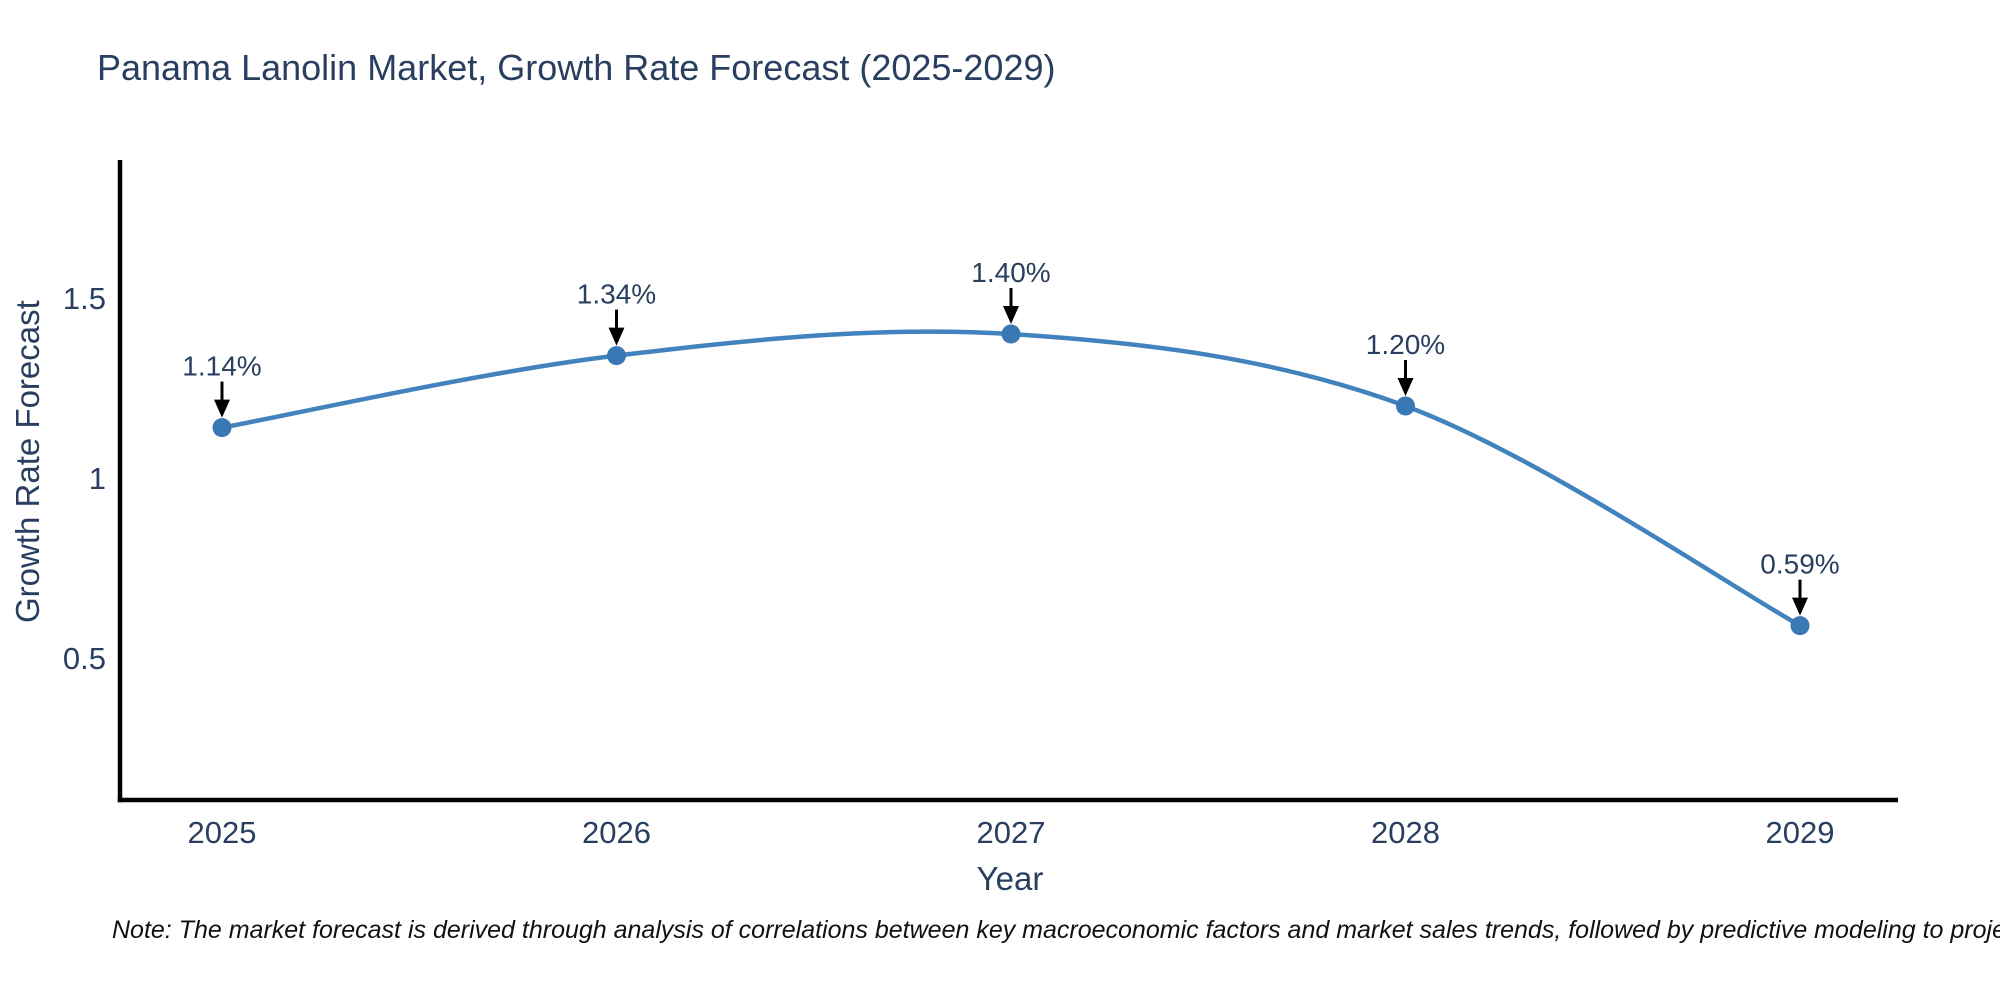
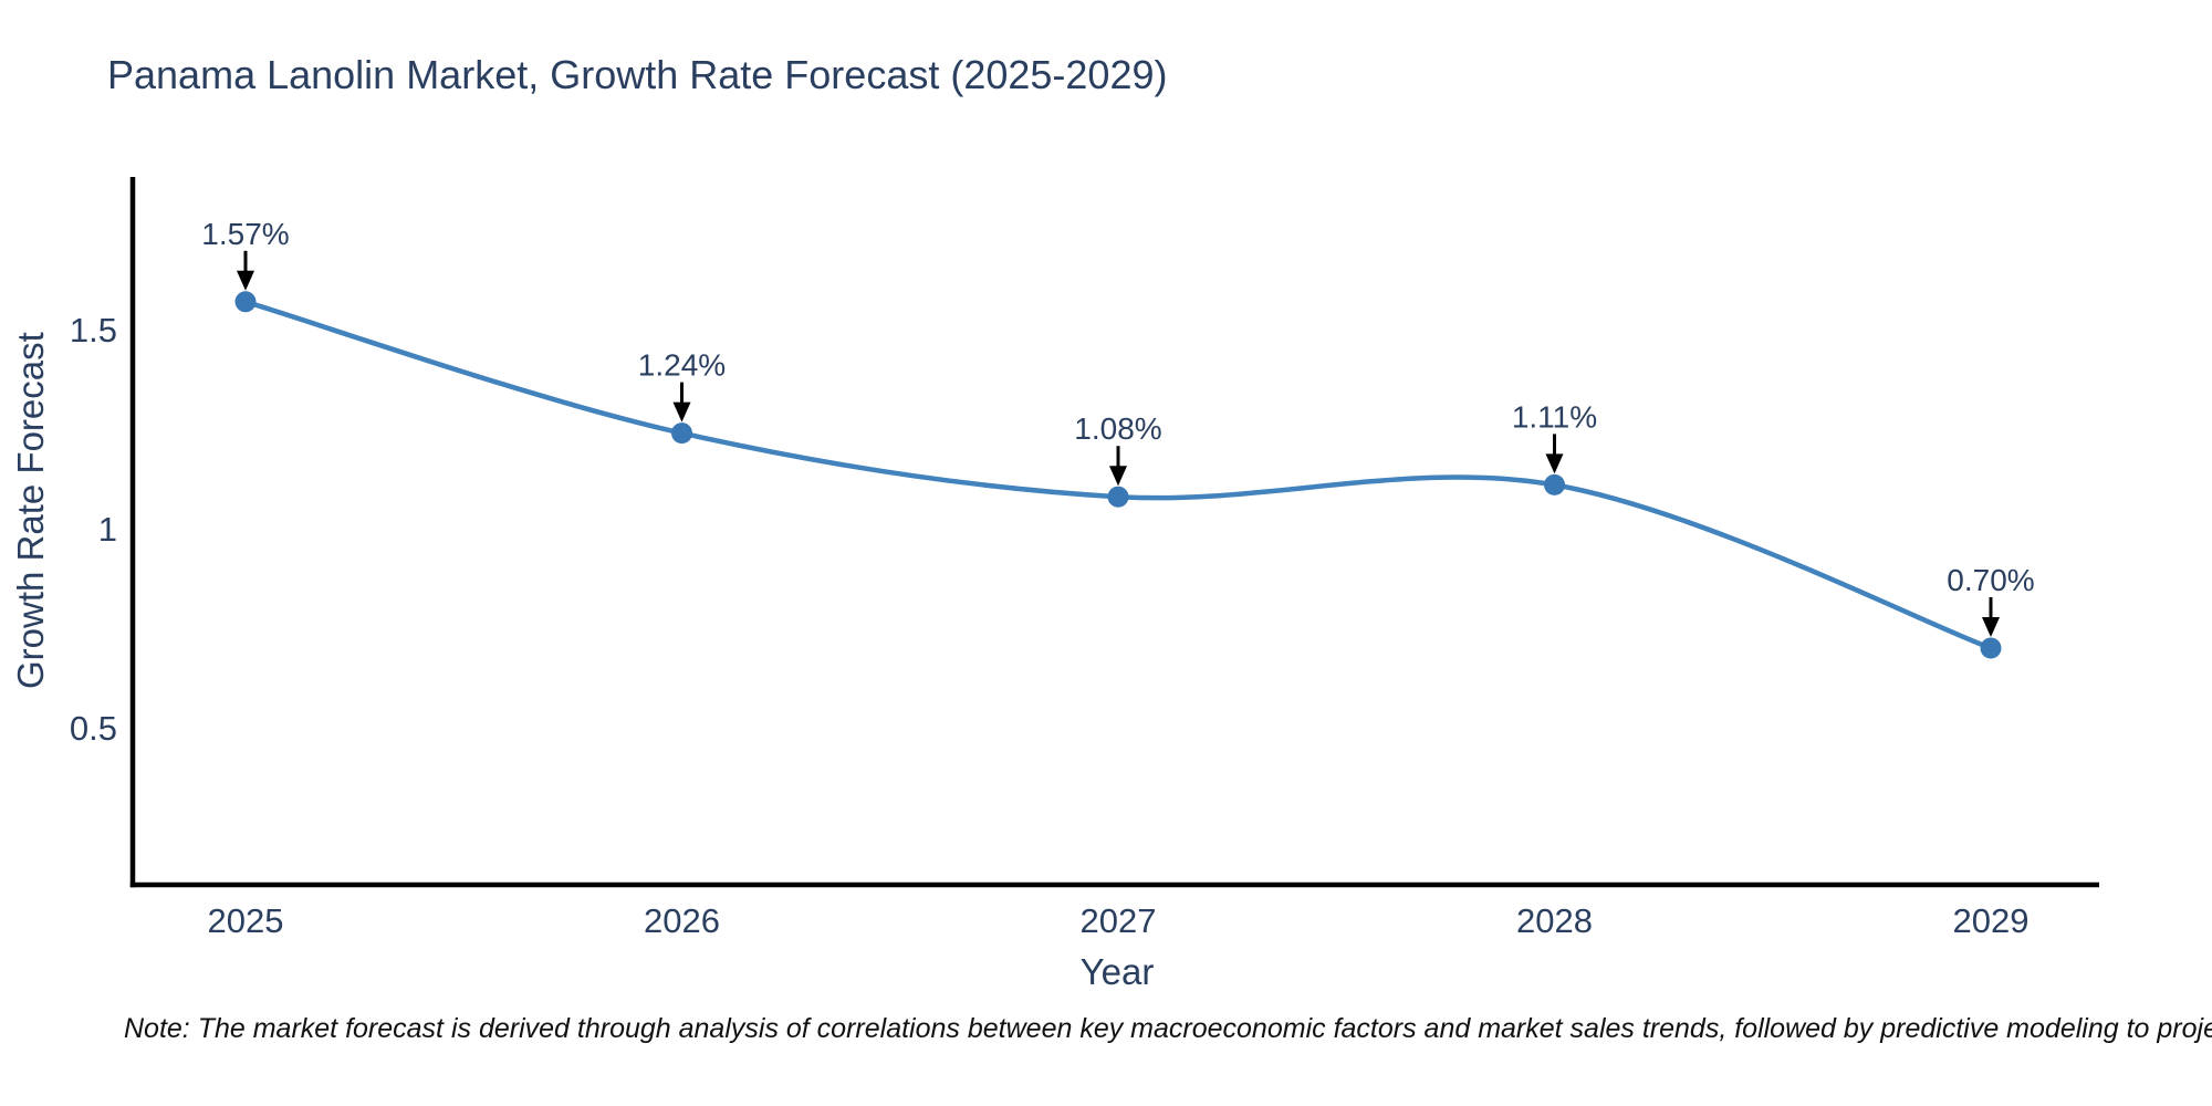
2025: 1.14% -> 1.57%
2026: 1.34% -> 1.24%
2027: 1.40% -> 1.08%
2028: 1.20% -> 1.11%
2029: 0.59% -> 0.70%
